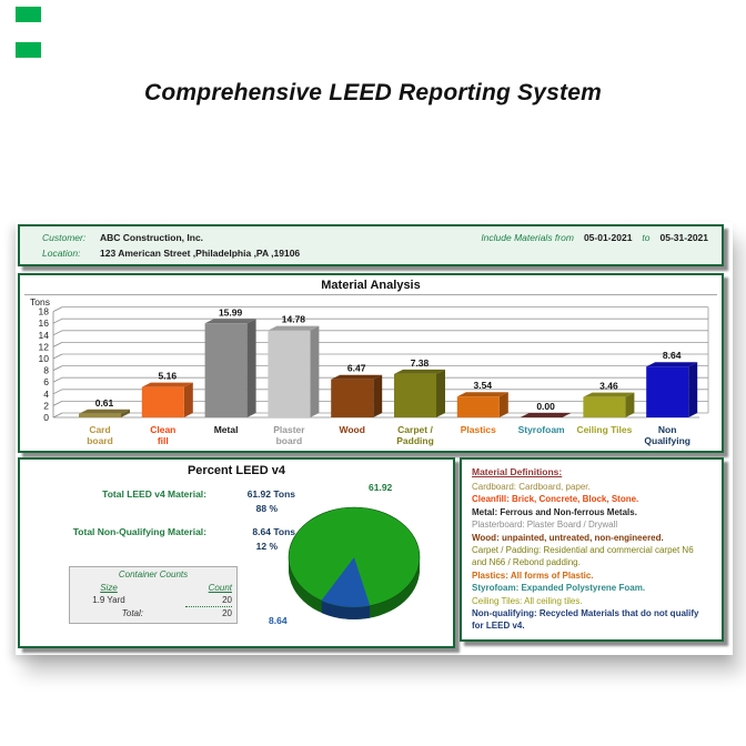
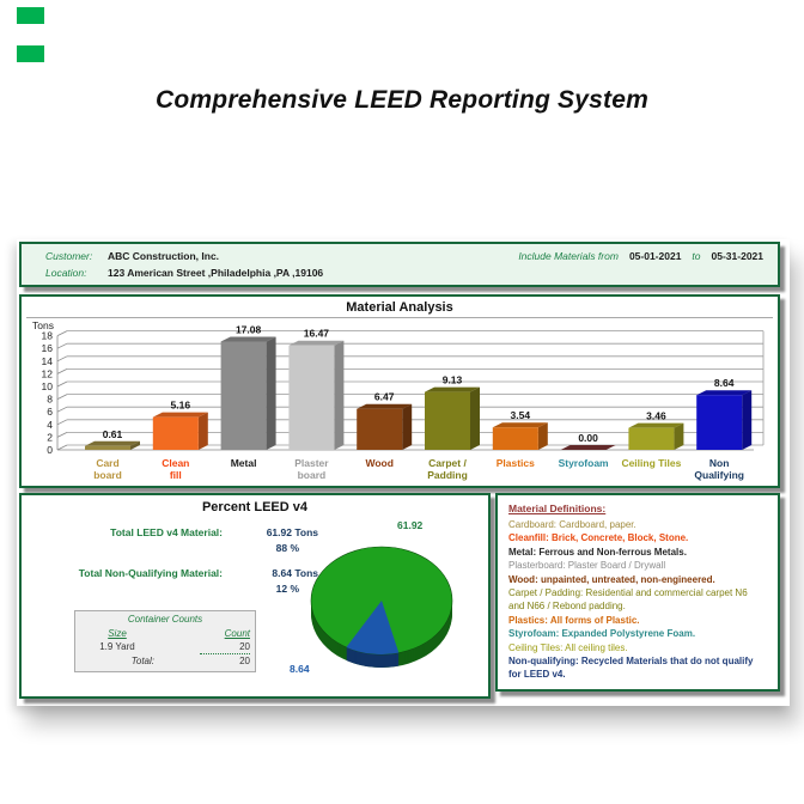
Material Analysis/Metal: 15.99 -> 17.08
Material Analysis/Plaster board: 14.78 -> 16.47
Material Analysis/Carpet / Padding: 7.38 -> 9.13
